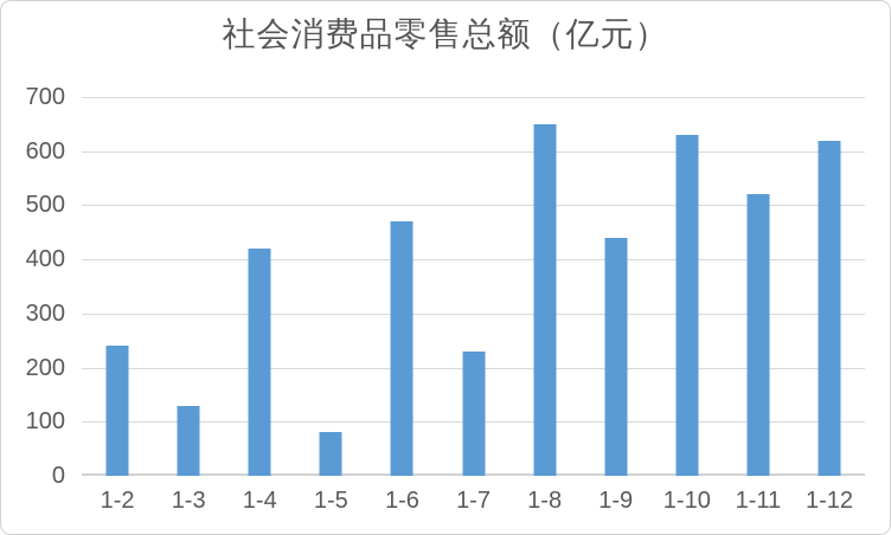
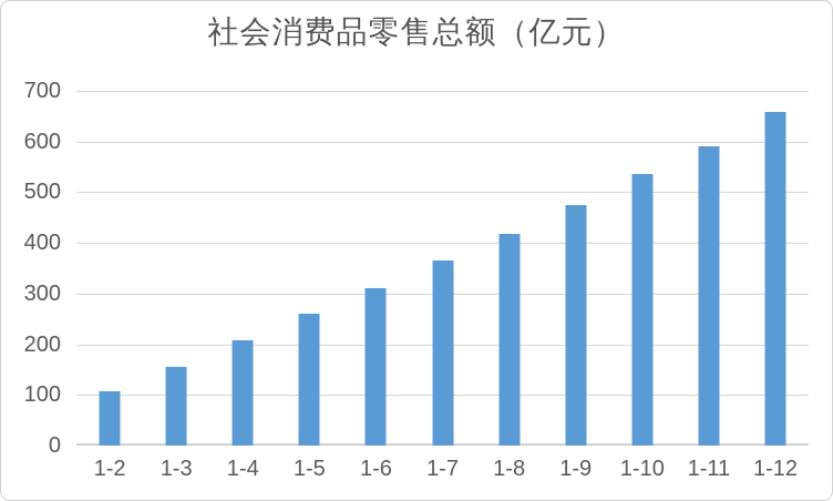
1-2: 240 -> 110
1-3: 130 -> 160
1-4: 420 -> 210
1-5: 80 -> 260
1-6: 470 -> 310
1-7: 230 -> 370
1-8: 650 -> 420
1-9: 440 -> 480
1-10: 630 -> 540
1-11: 520 -> 590
1-12: 620 -> 660
